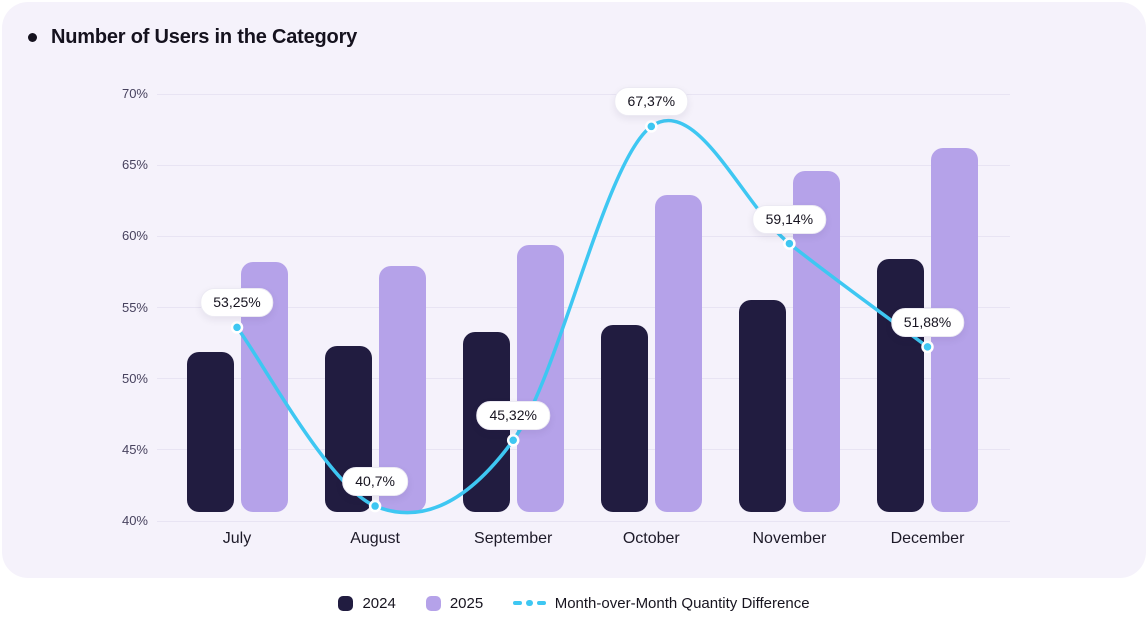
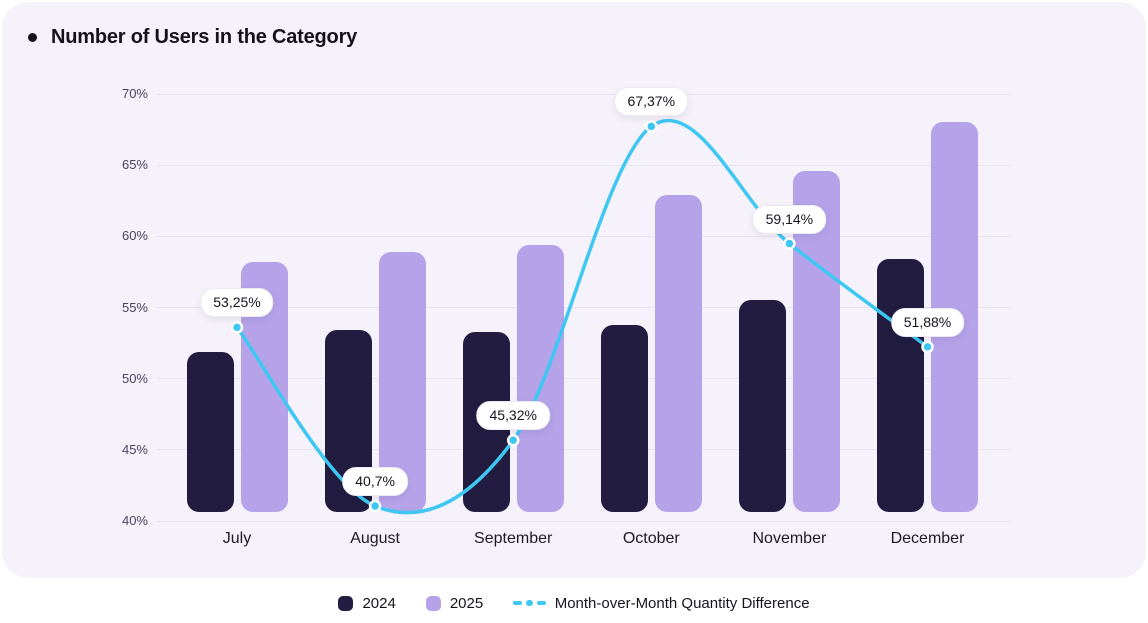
2024/August: 52.3% -> 53.4%
2025/August: 57.9% -> 58.9%
2025/December: 66.2% -> 68.0%
